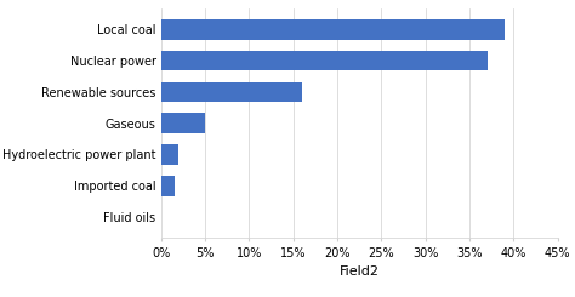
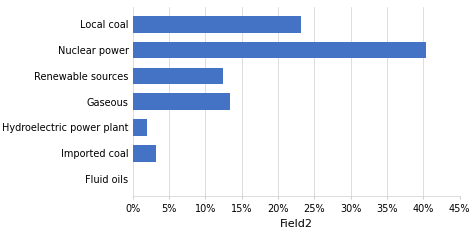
Local coal: 39.0% -> 23.2%
Nuclear power: 37.0% -> 40.4%
Renewable sources: 16.0% -> 12.4%
Gaseous: 5.0% -> 13.4%
Imported coal: 1.5% -> 3.2%
